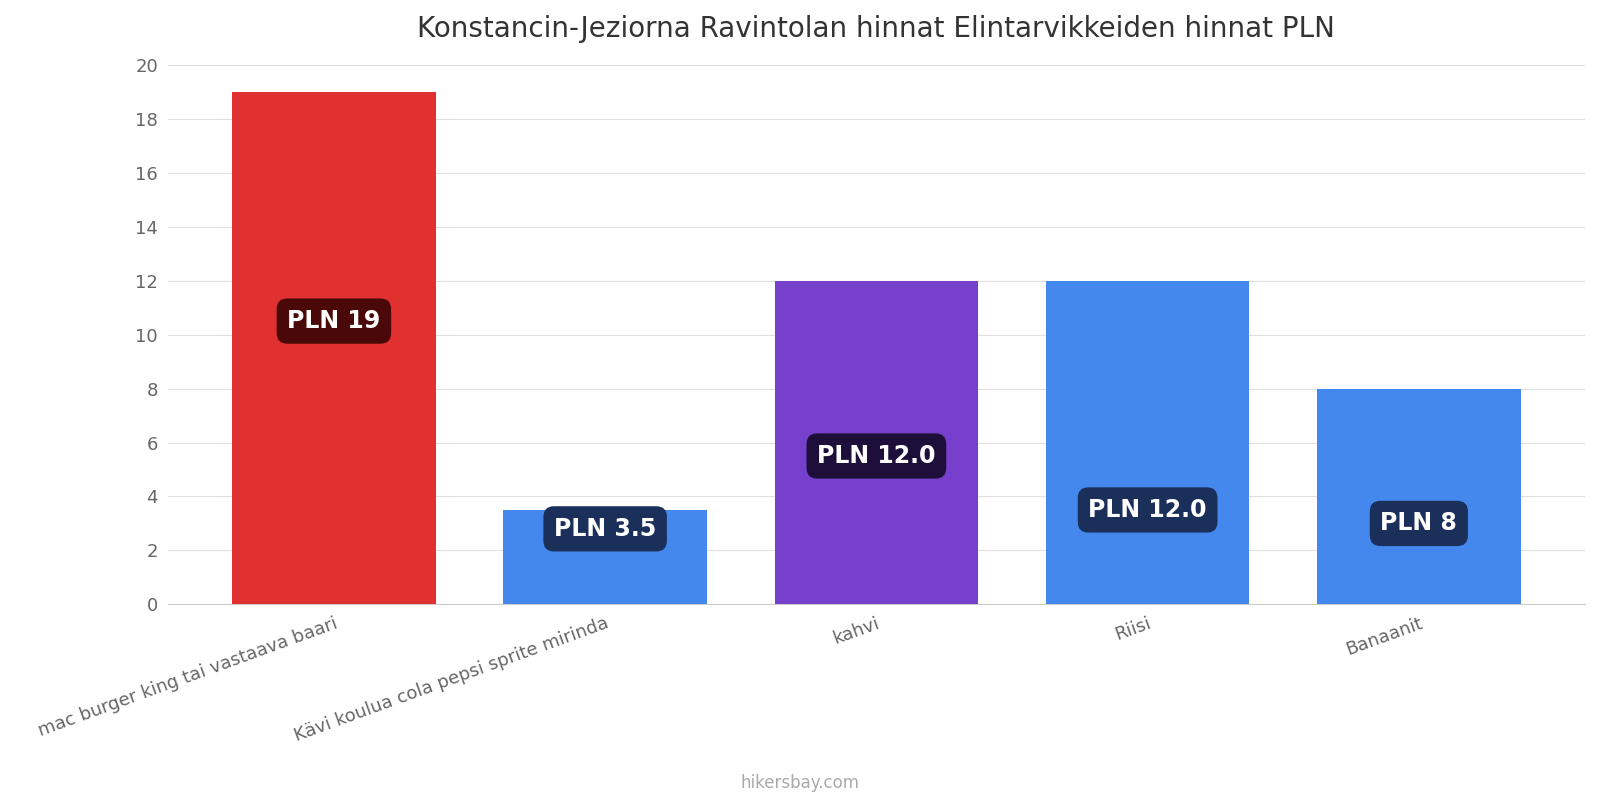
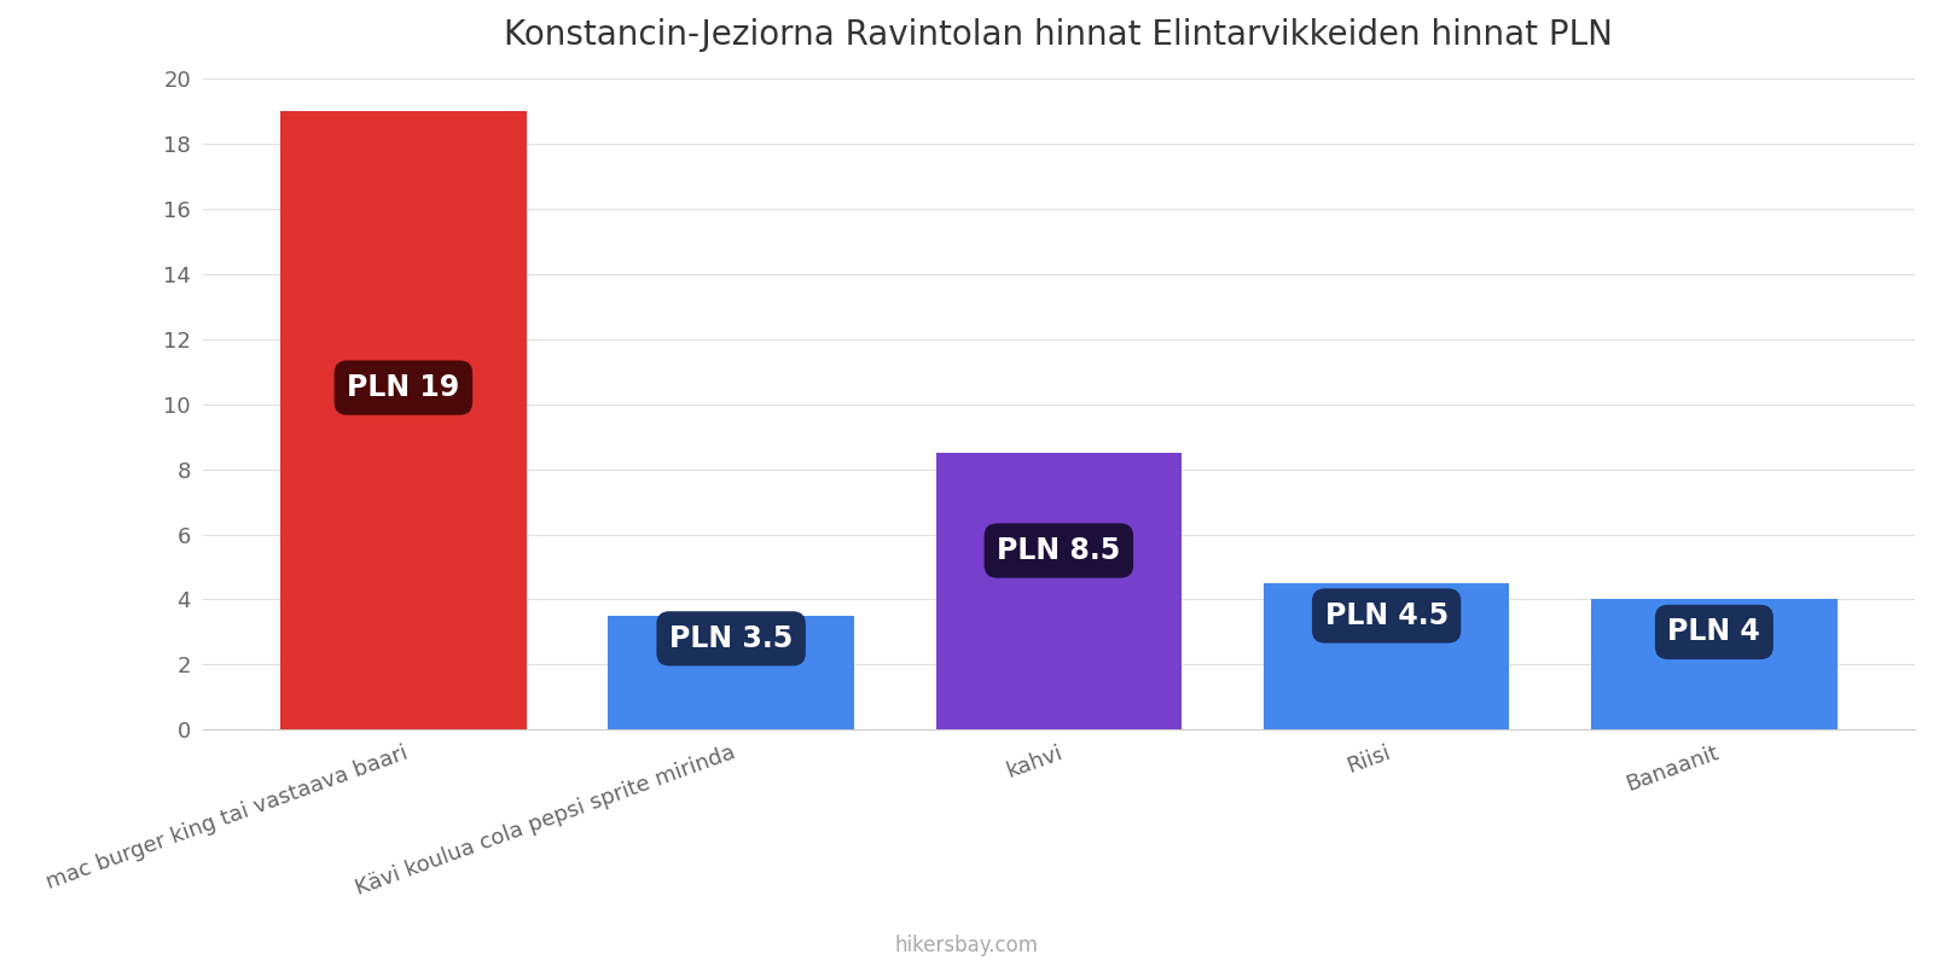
kahvi: 12.0 -> 8.5
Riisi: 12.0 -> 4.5
Banaanit: 8 -> 4
